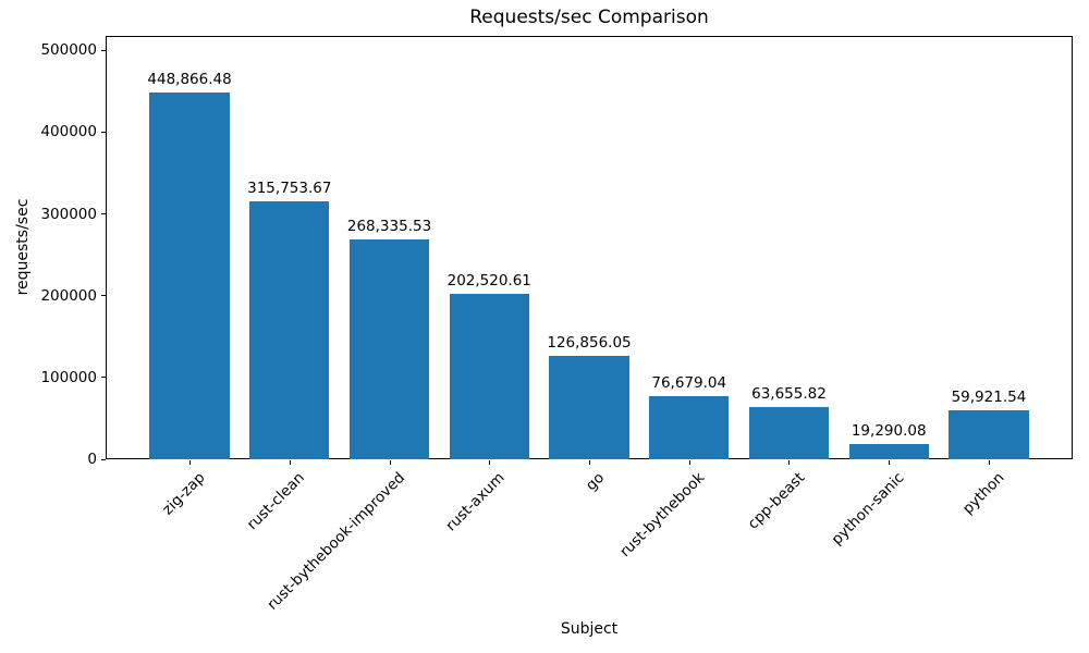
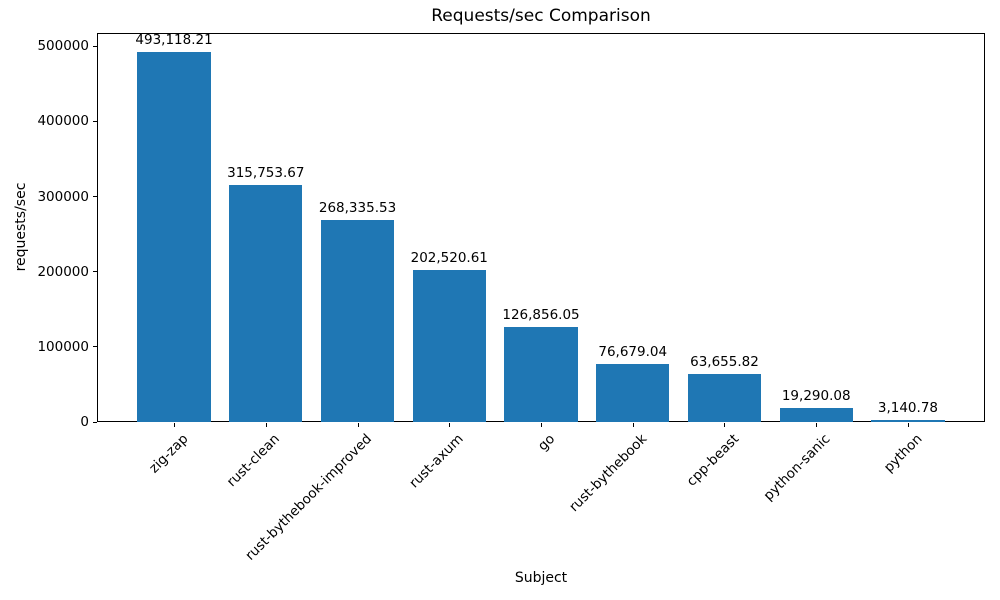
zig-zap: 448,866.48 -> 493,118.21
python: 59,921.54 -> 3,140.78
